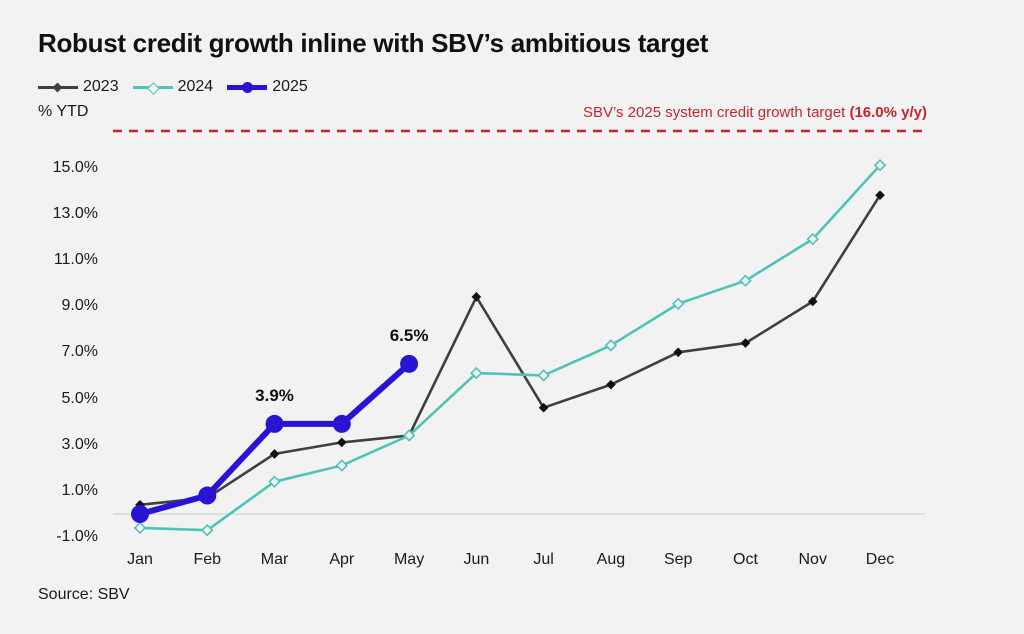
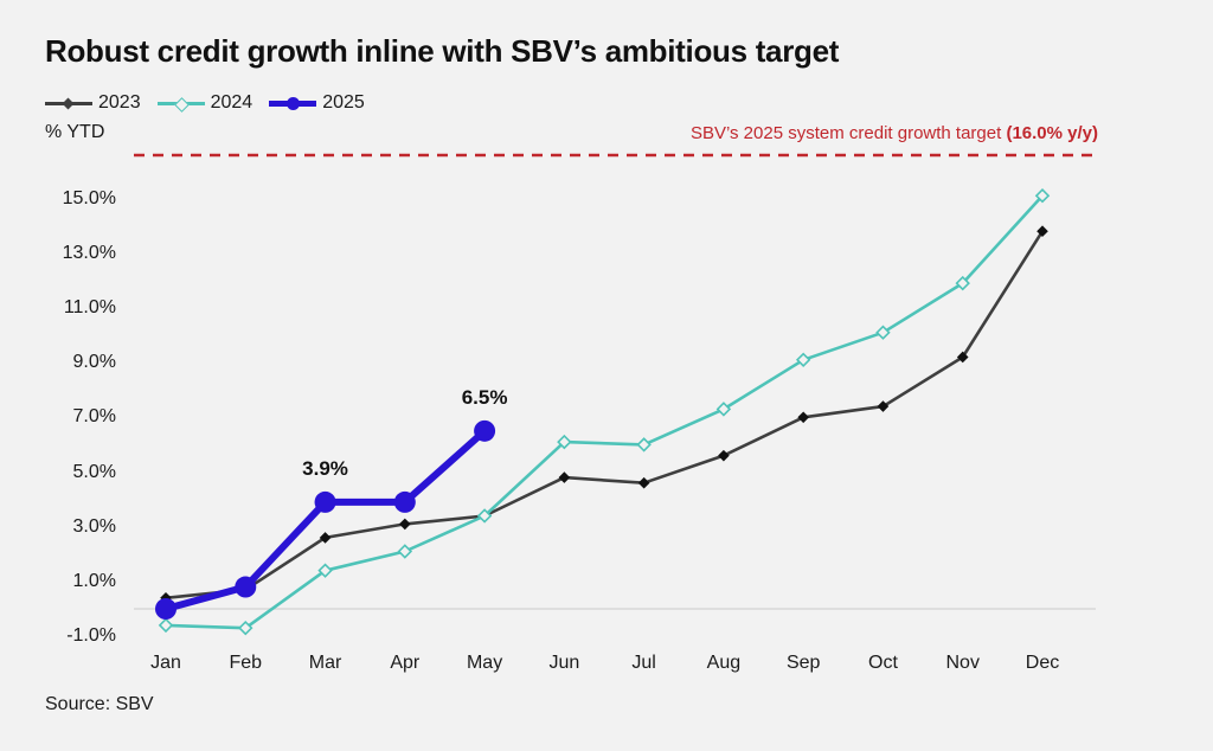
2023/Jun: 9.4% -> 4.8%
